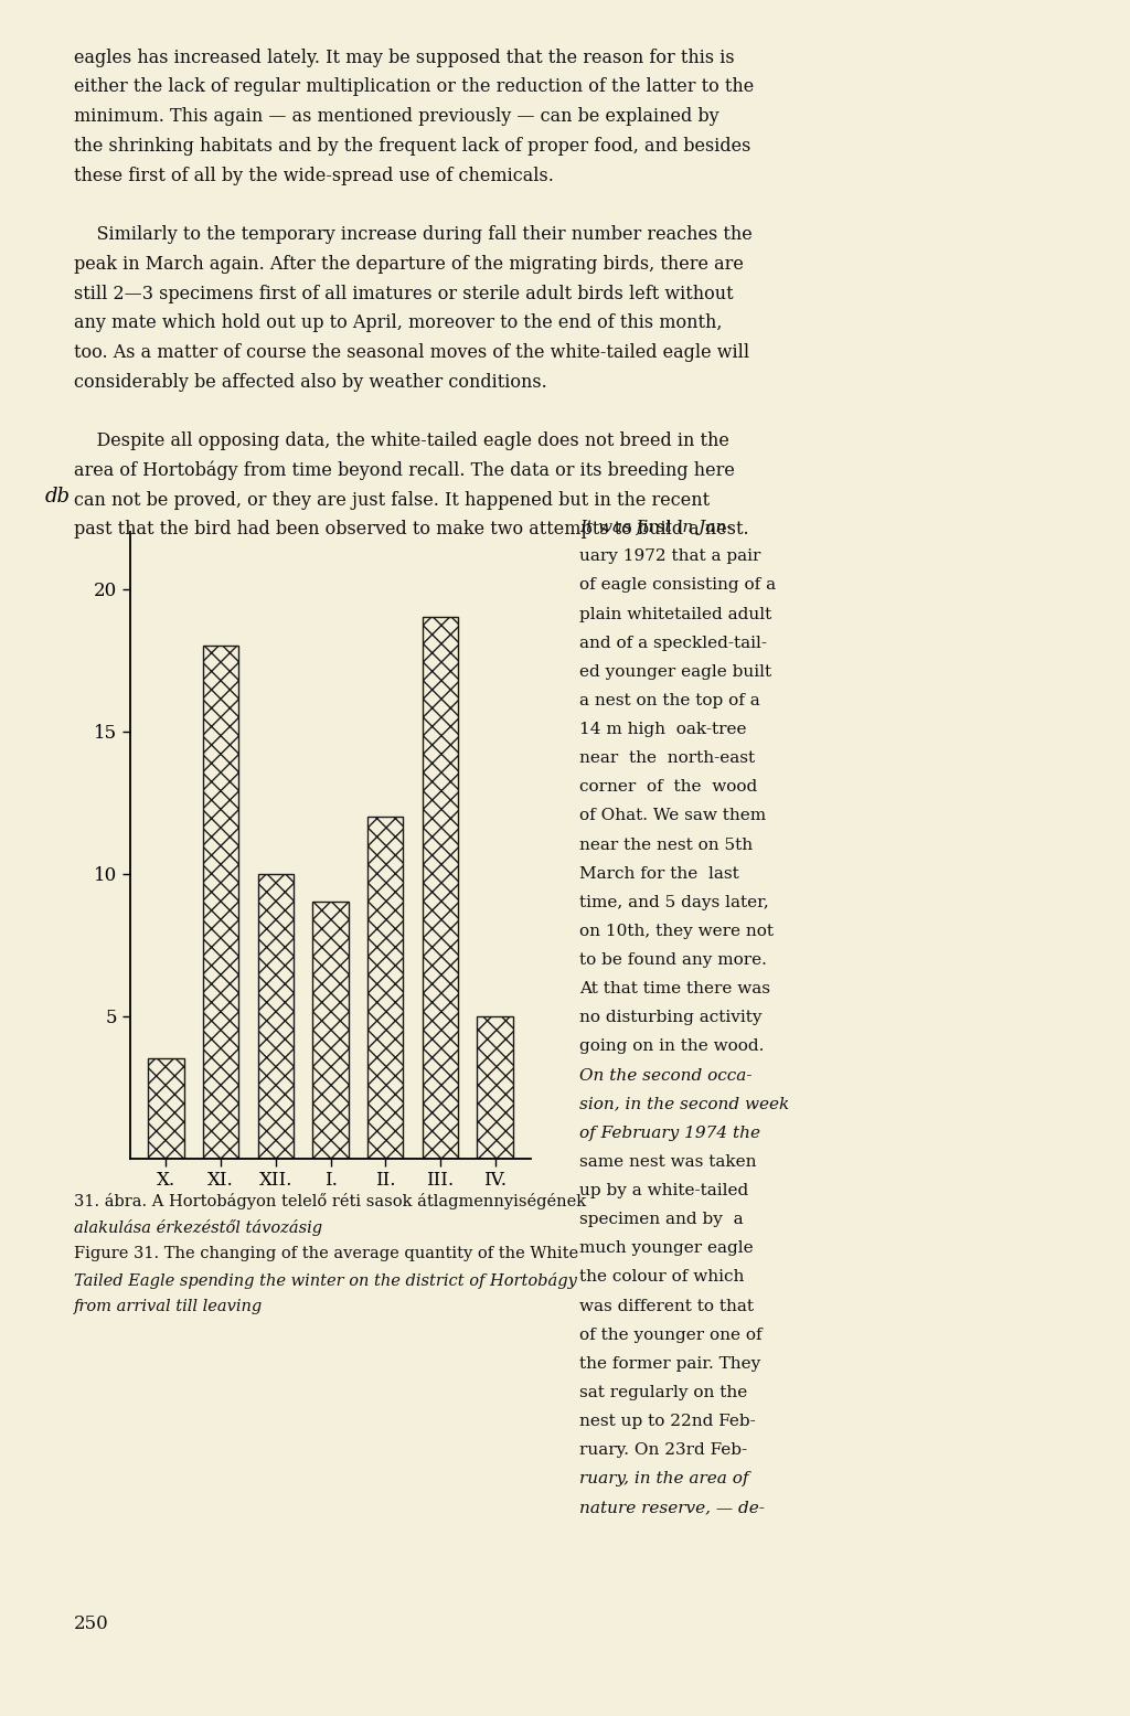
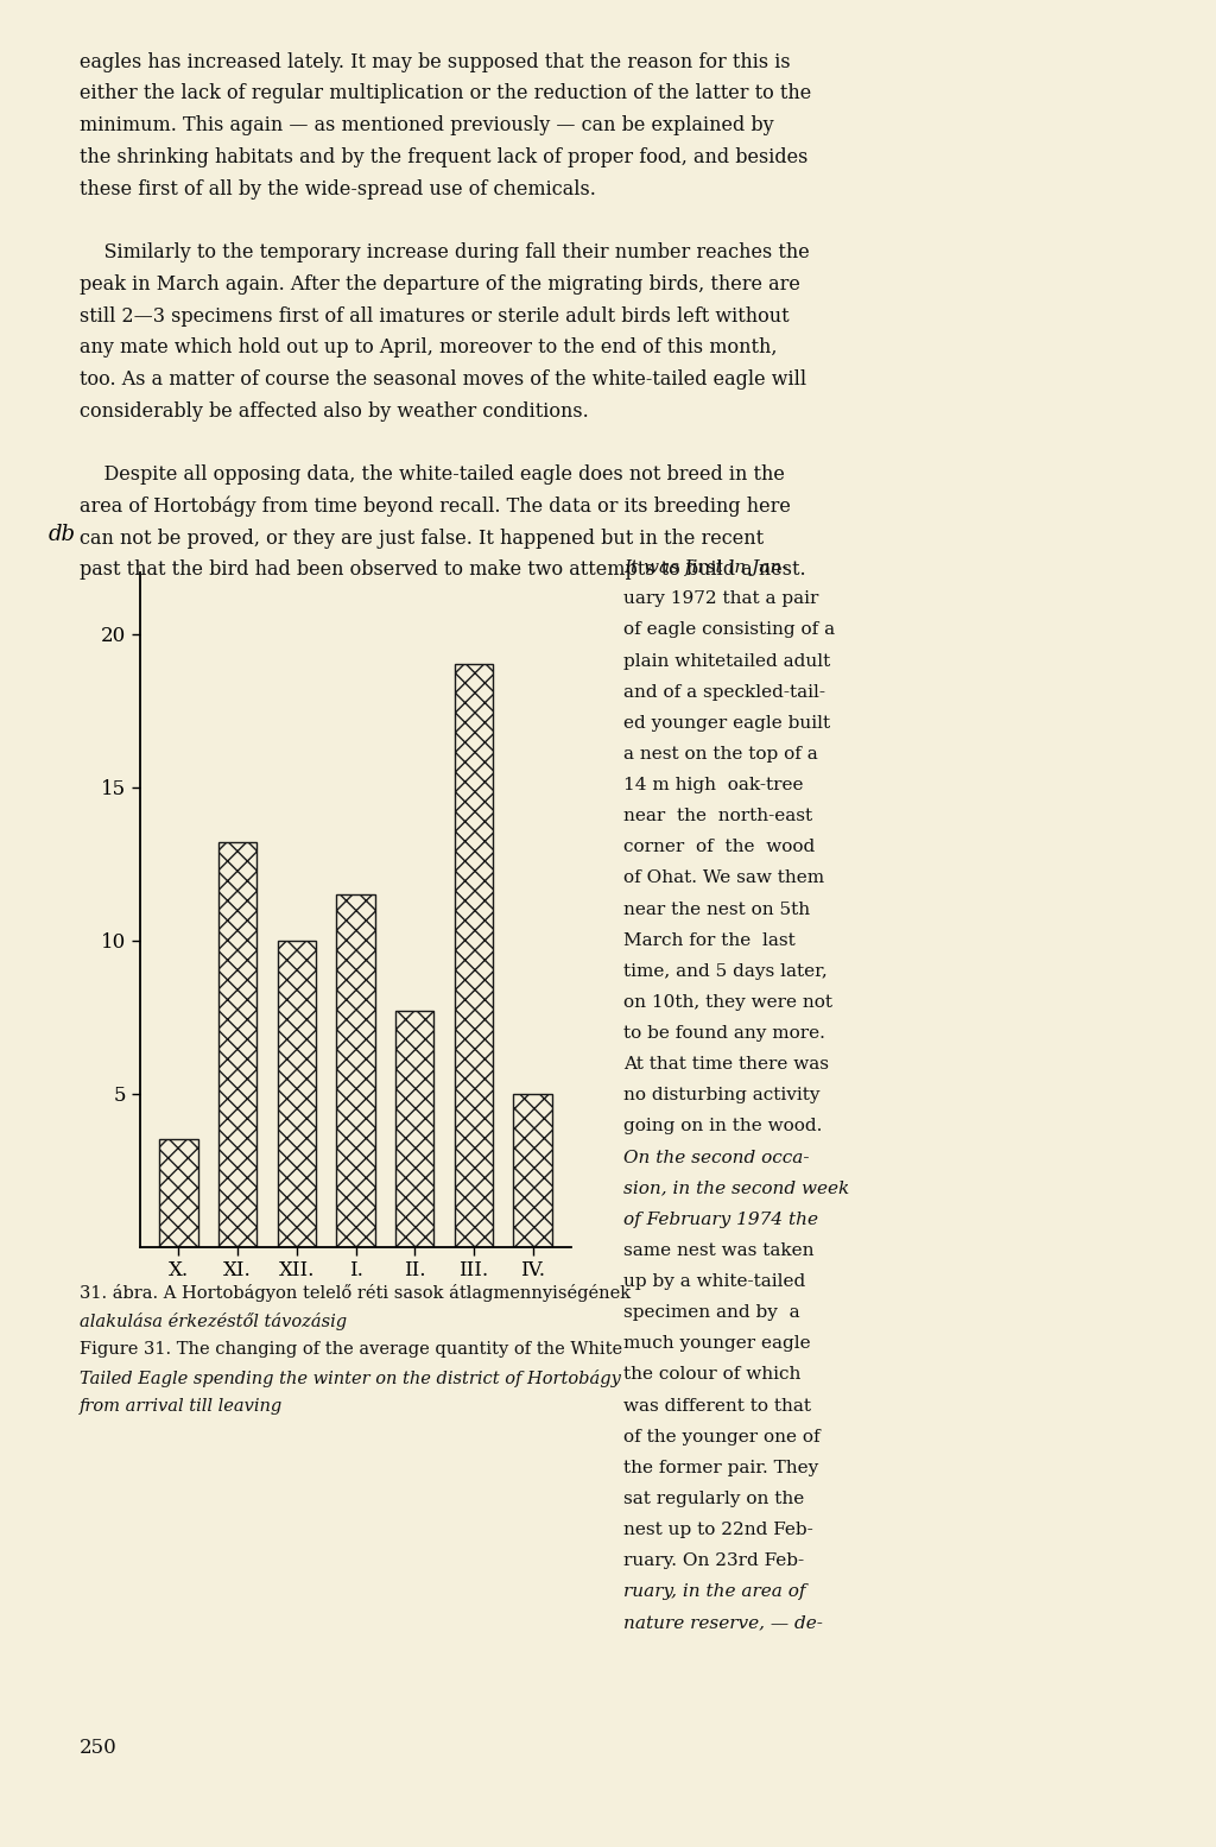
XI.: 18.0 -> 13.2
I.: 9.0 -> 11.5
II.: 12.0 -> 7.7
